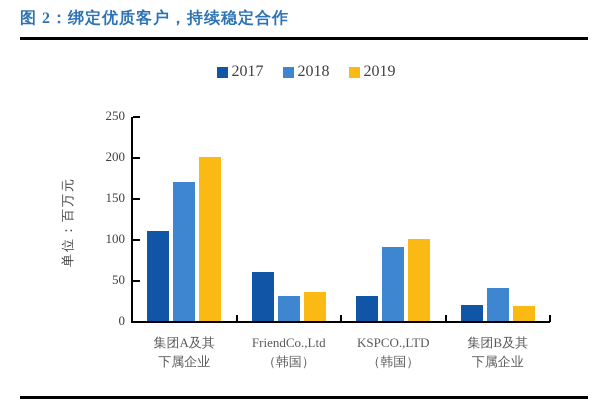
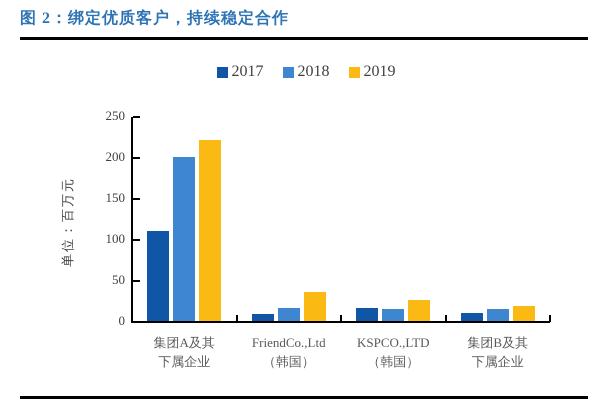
2018/集团A及其下属企业: 170 -> 200
2019/集团A及其下属企业: 200 -> 220
2017/FriendCo.,Ltd（韩国）: 60 -> 10
2018/FriendCo.,Ltd（韩国）: 30 -> 20
2017/KSPCO.,LTD（韩国）: 30 -> 20
2018/KSPCO.,LTD（韩国）: 90 -> 20
2019/KSPCO.,LTD（韩国）: 100 -> 30
2017/集团B及其下属企业: 20 -> 10
2018/集团B及其下属企业: 40 -> 20
